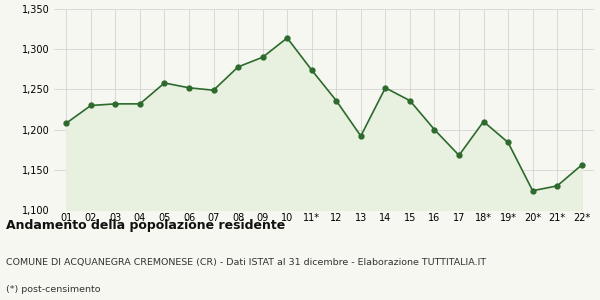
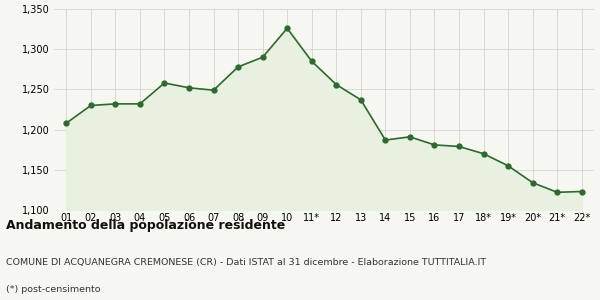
10: 1,314 -> 1,326
11*: 1,274 -> 1,285
12: 1,236 -> 1,256
13: 1,192 -> 1,237
14: 1,252 -> 1,187
15: 1,236 -> 1,191
16: 1,200 -> 1,181
17: 1,168 -> 1,179
18*: 1,210 -> 1,170
19*: 1,184 -> 1,155
20*: 1,124 -> 1,134
21*: 1,130 -> 1,122
22*: 1,156 -> 1,123
